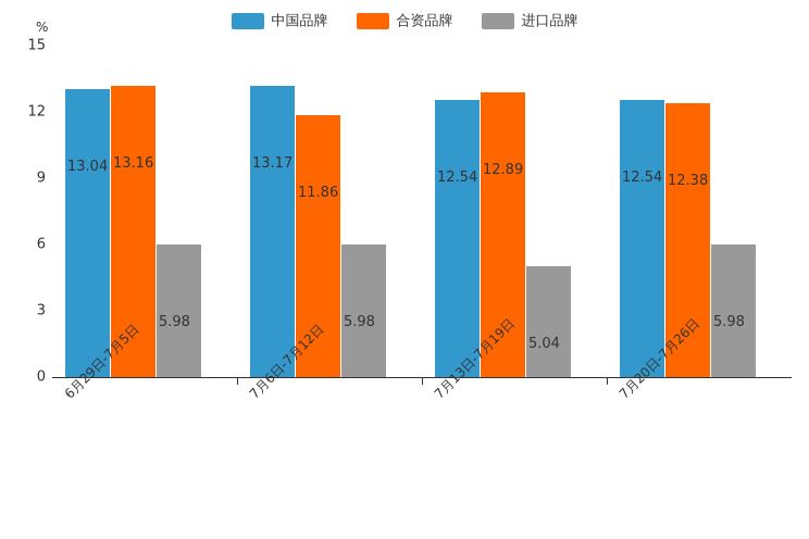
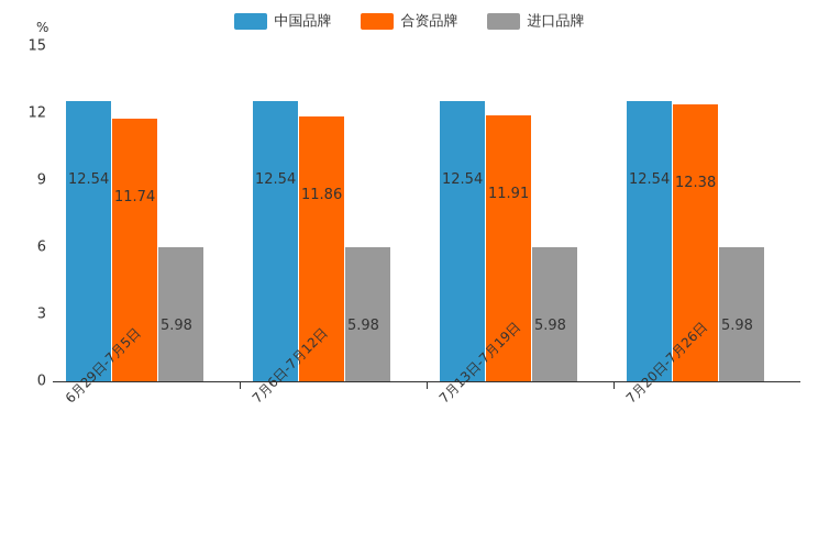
中国品牌/6月29日-7月5日: 13.04 -> 12.54
合资品牌/6月29日-7月5日: 13.16 -> 11.74
中国品牌/7月6日-7月12日: 13.17 -> 12.54
合资品牌/7月13日-7月19日: 12.89 -> 11.91
进口品牌/7月13日-7月19日: 5.04 -> 5.98
